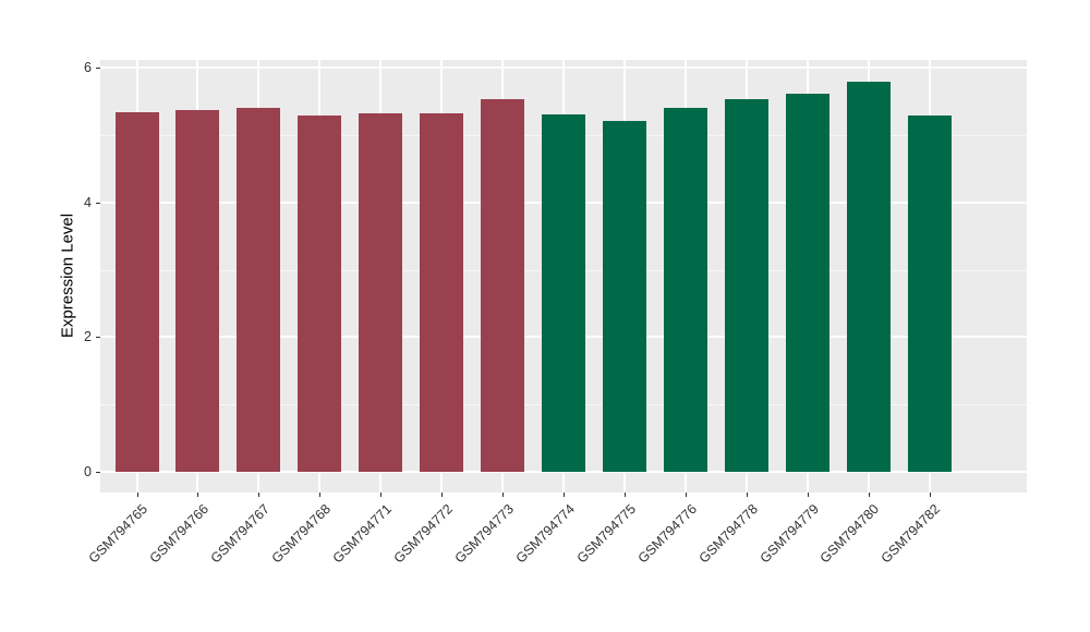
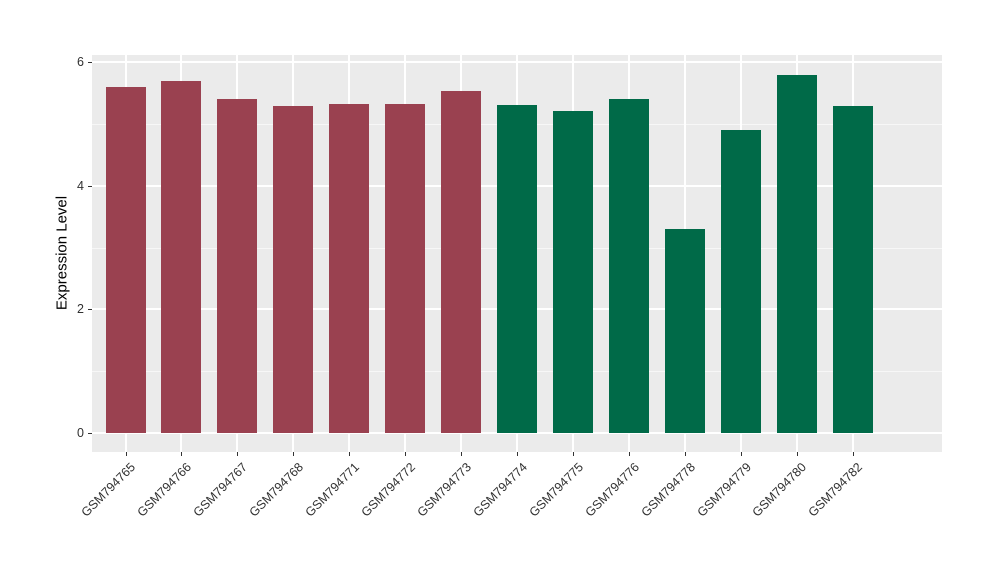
GSM794765: 5.3 -> 5.6
GSM794766: 5.4 -> 5.7
GSM794778: 5.5 -> 3.3
GSM794779: 5.6 -> 4.9
